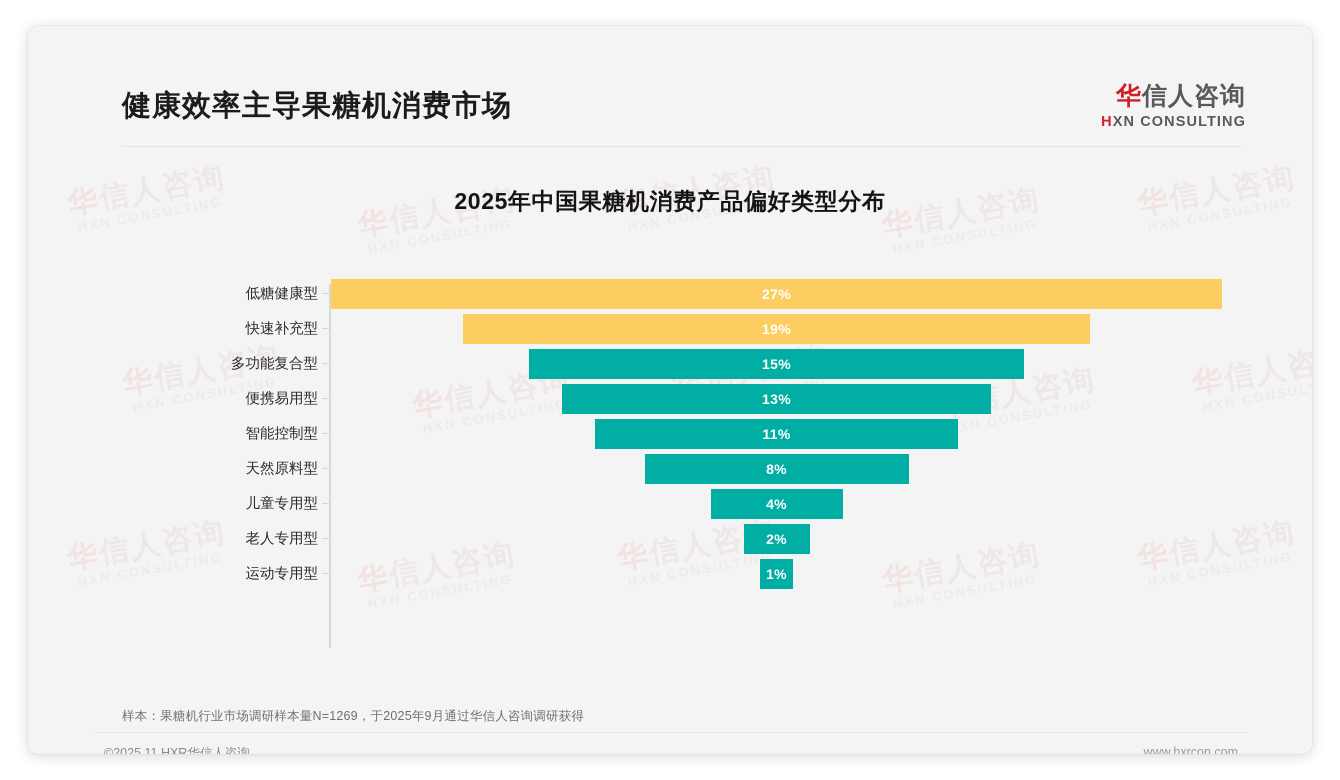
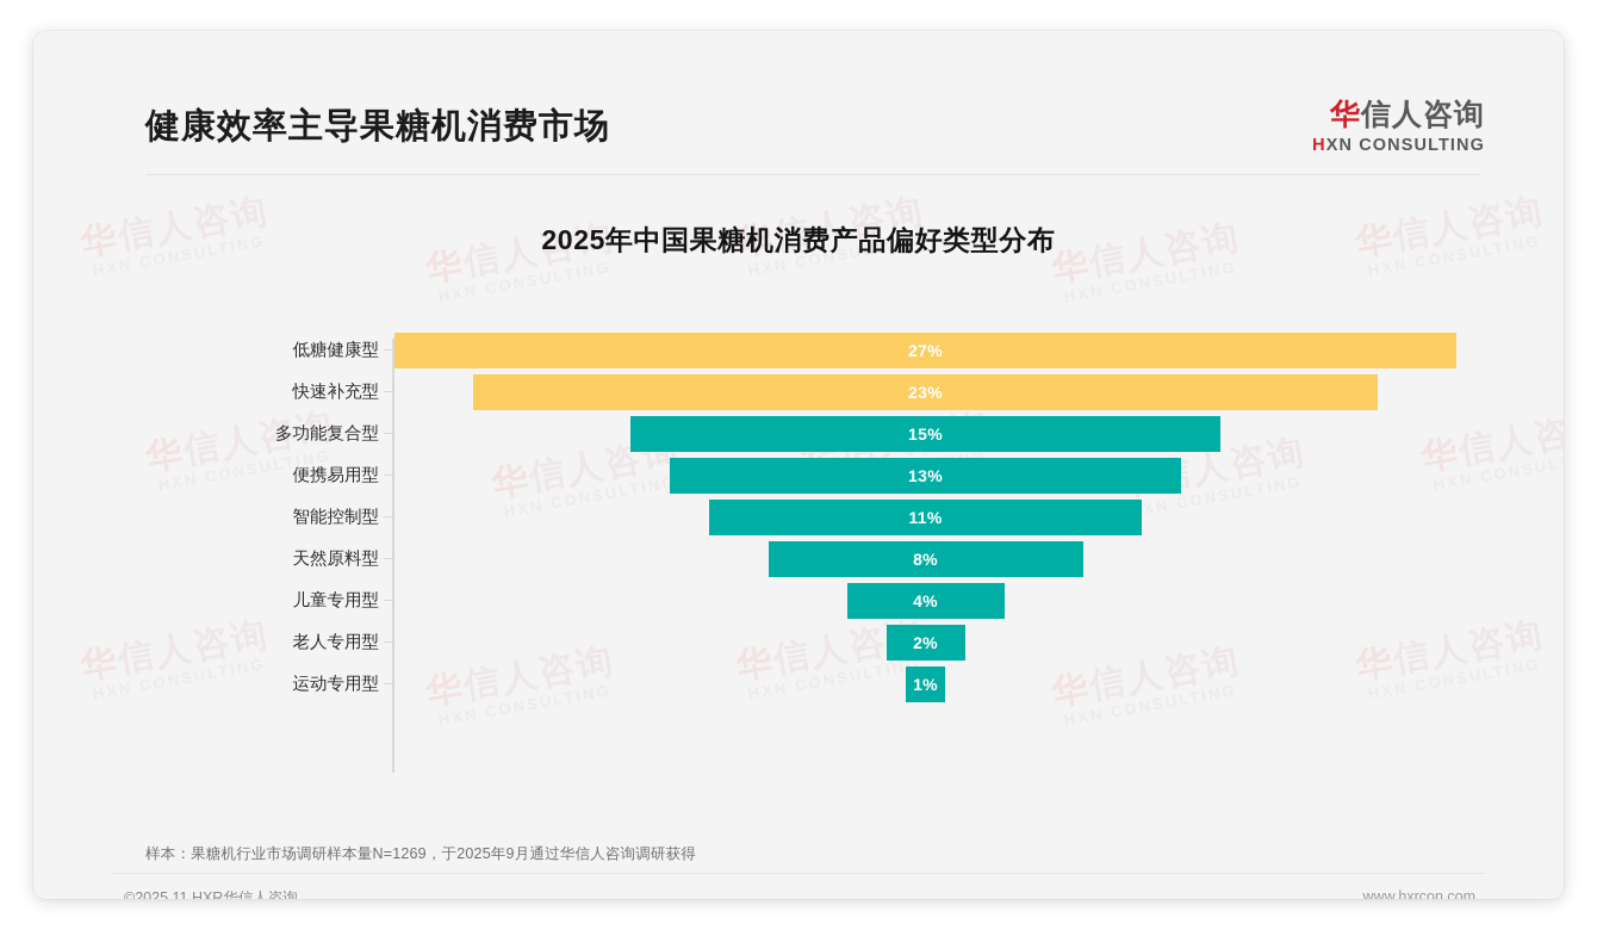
快速补充型: 19% -> 23%
